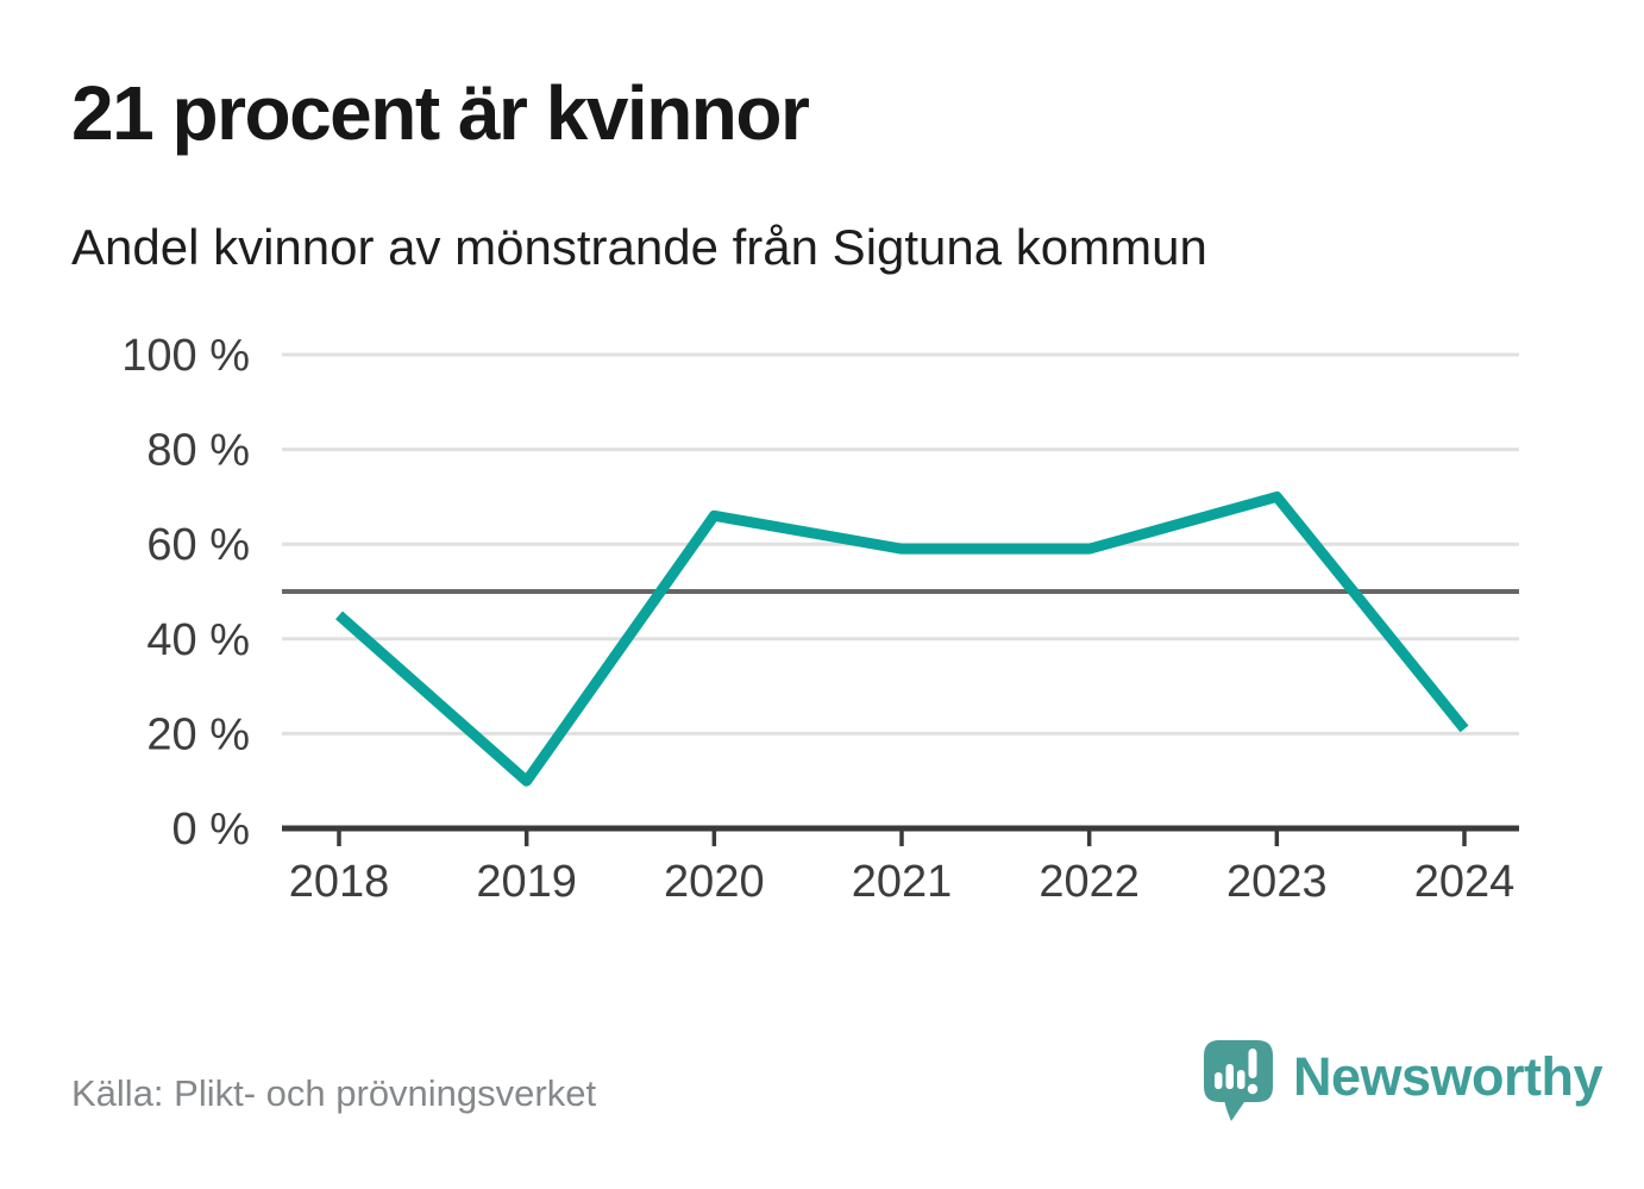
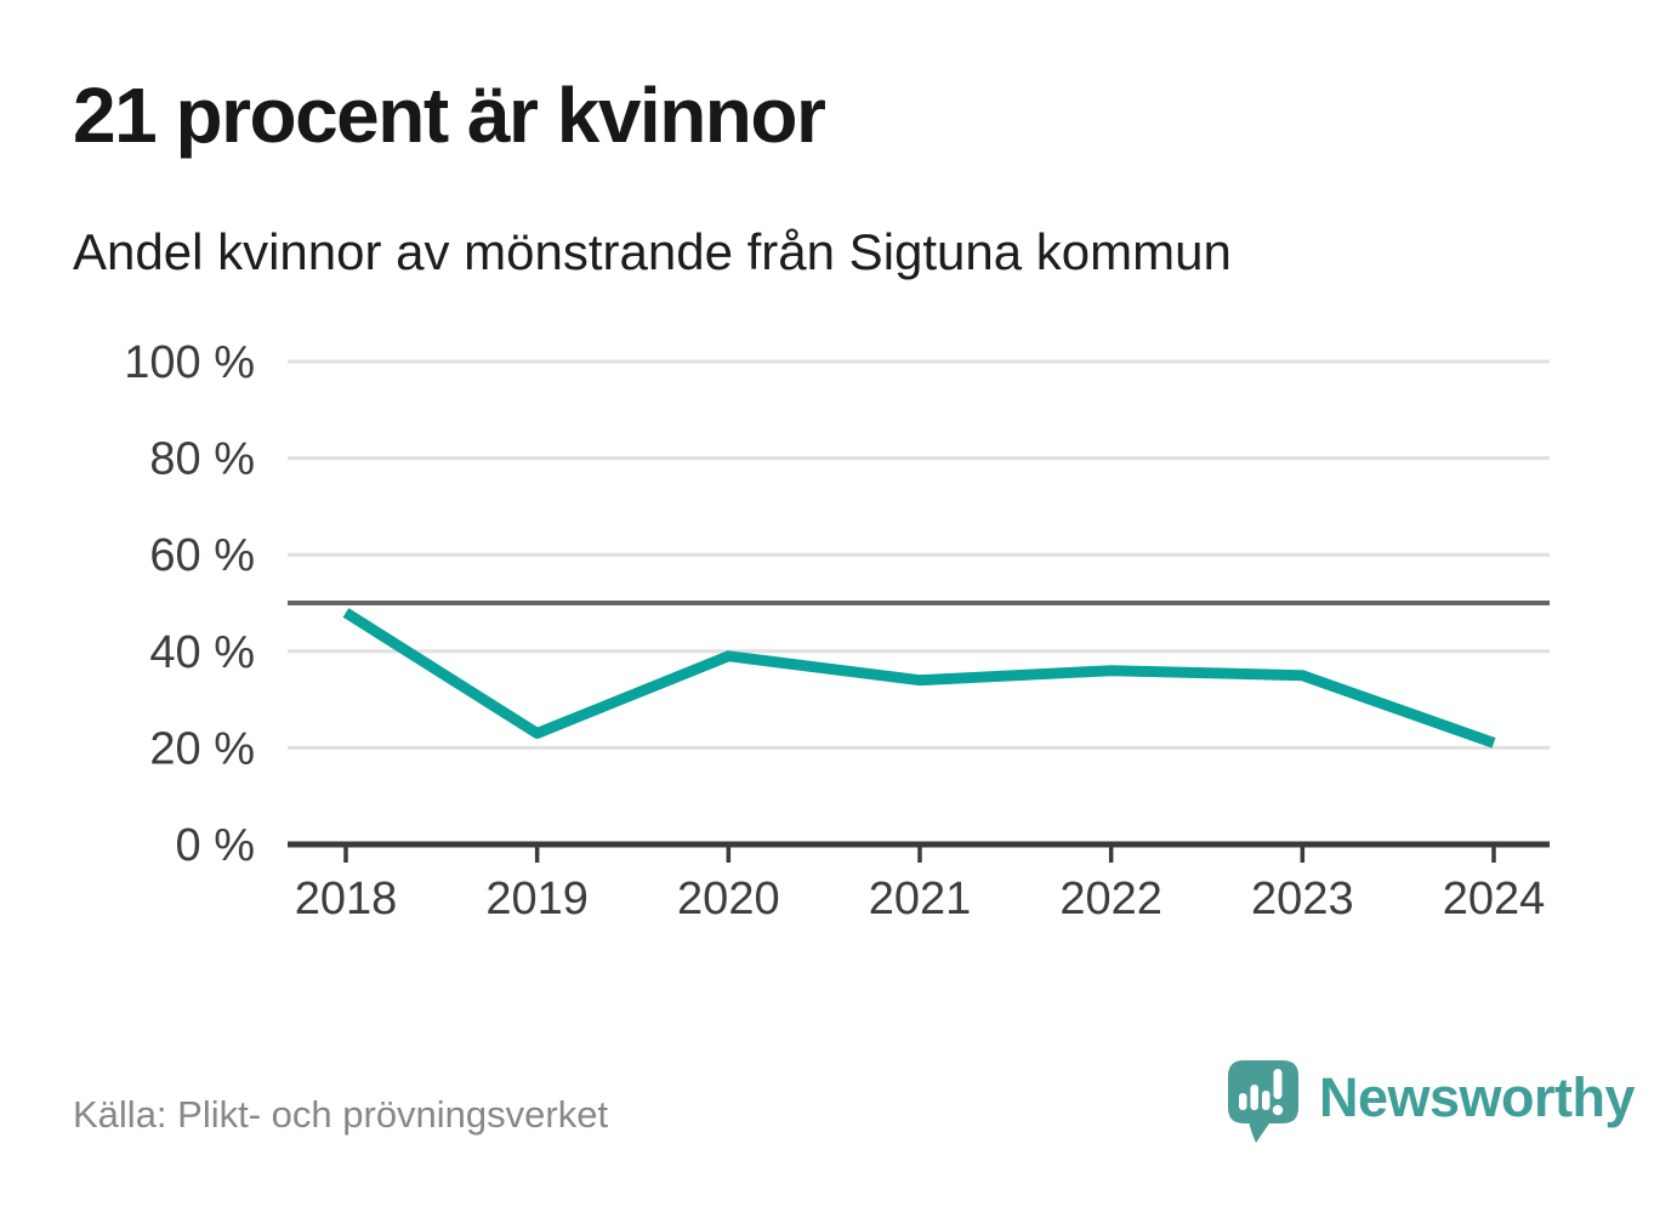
2018: 45% -> 48%
2019: 10% -> 23%
2020: 66% -> 39%
2021: 59% -> 34%
2022: 59% -> 36%
2023: 70% -> 35%
